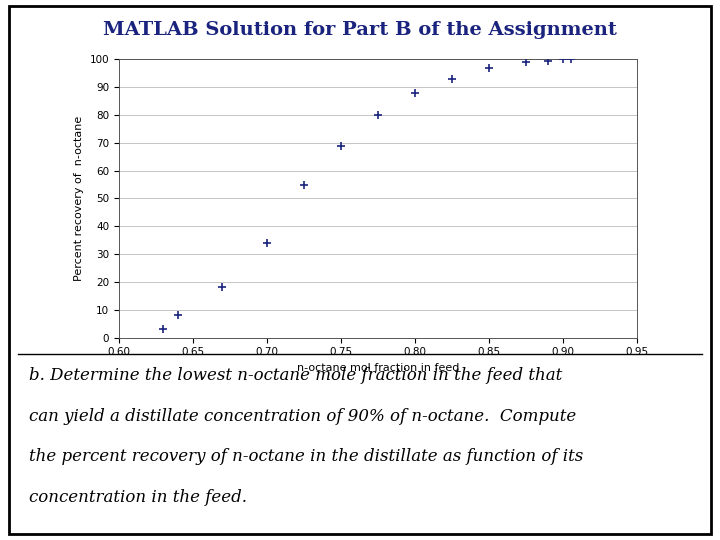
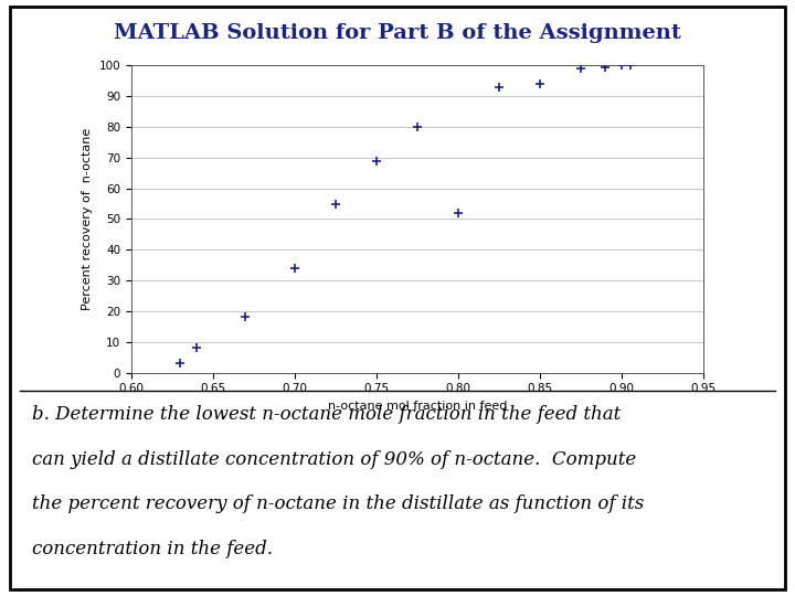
0.80: 88.0 -> 52.0
0.85: 97.0 -> 94.0
